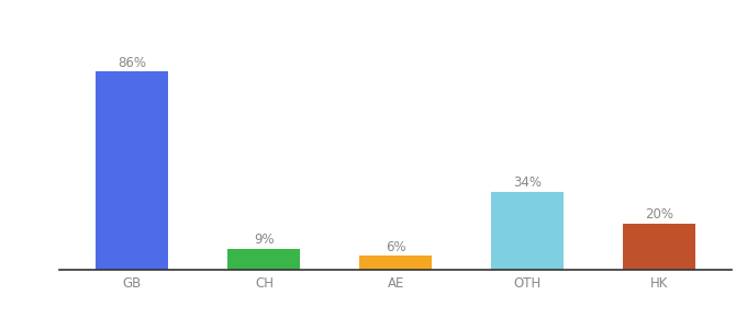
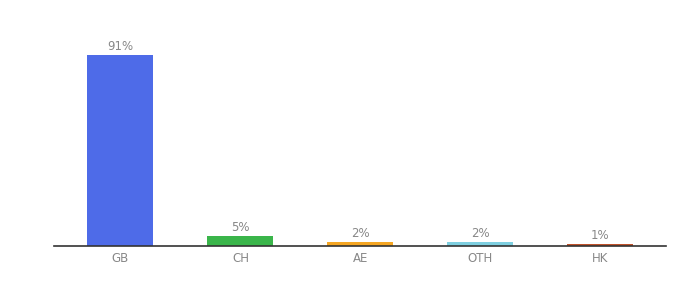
GB: 86% -> 91%
CH: 9% -> 5%
AE: 6% -> 2%
OTH: 34% -> 2%
HK: 20% -> 1%
